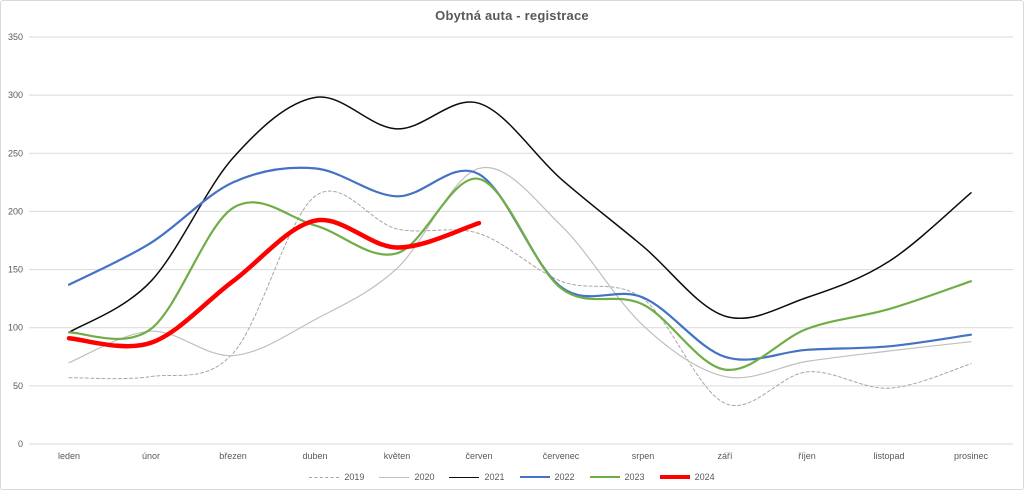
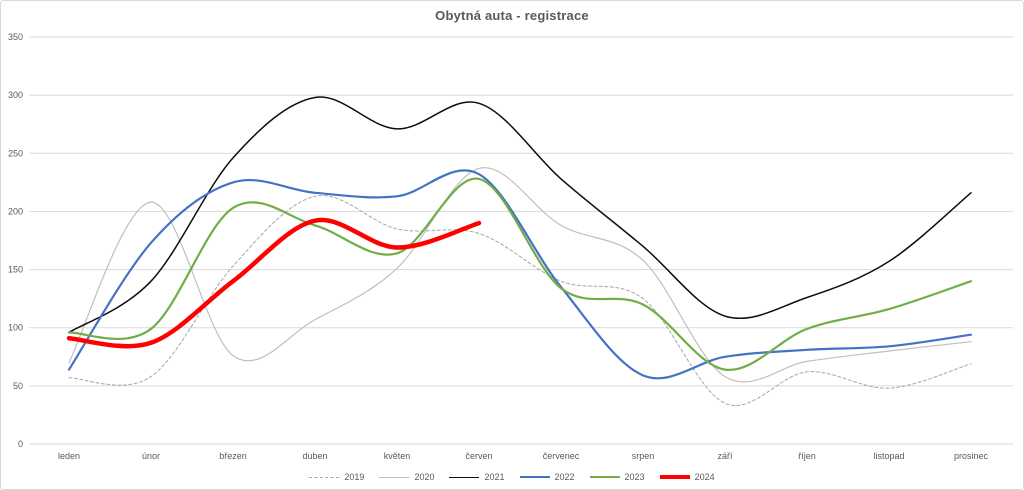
2022/leden: 137 -> 64
2020/únor: 97 -> 208
2019/březen: 78 -> 153
2022/duben: 237 -> 216
2020/srpen: 102 -> 158
2022/srpen: 126 -> 59
